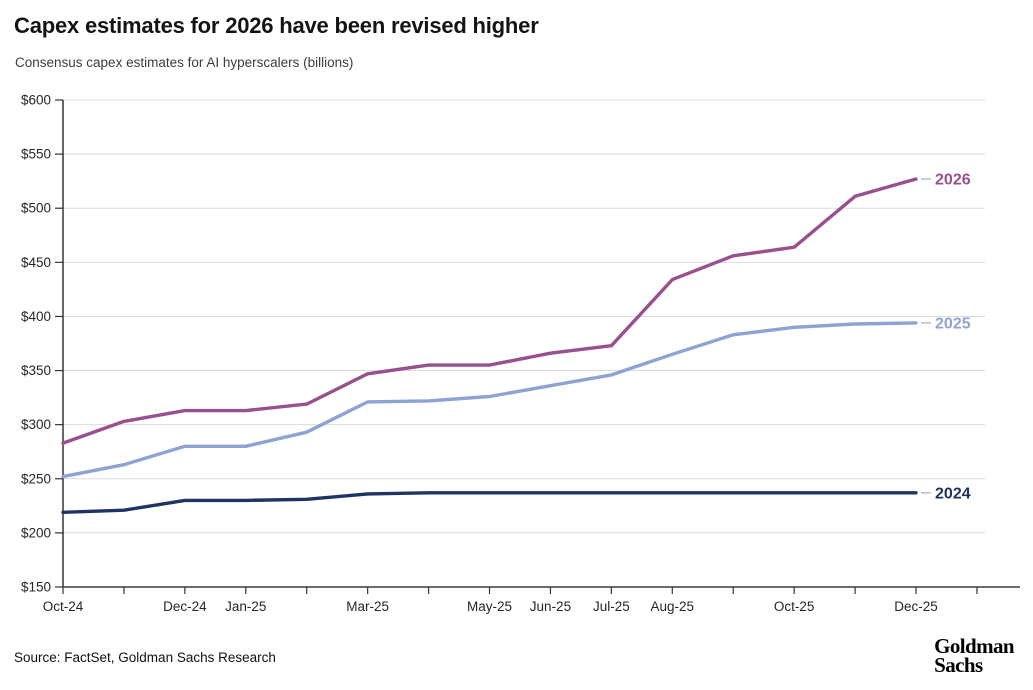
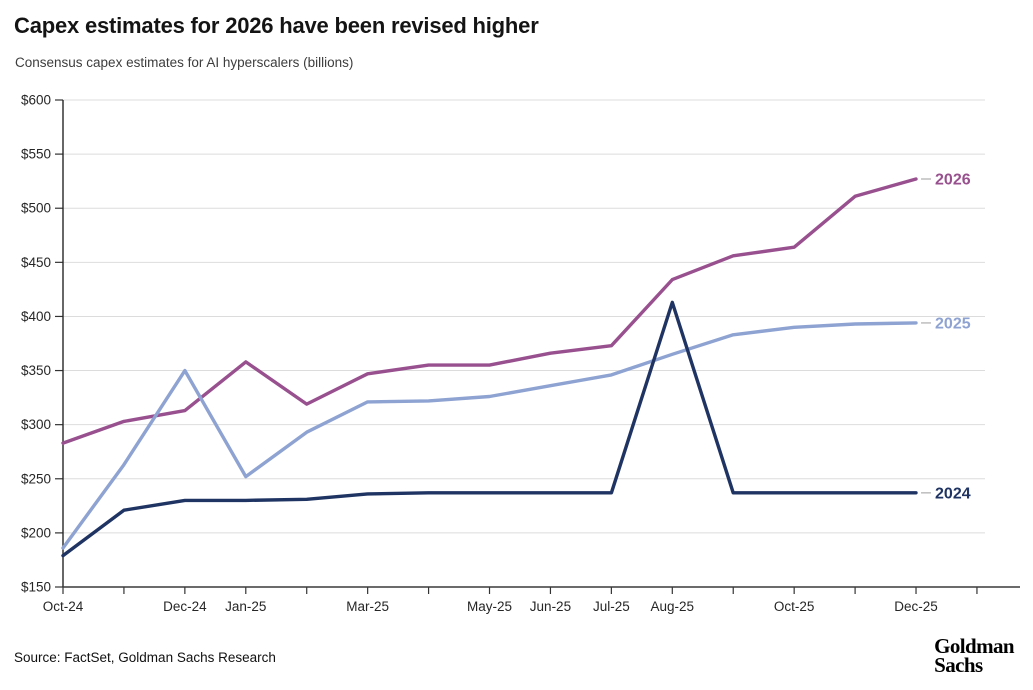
2025/Oct-24: $252 -> $186
2024/Oct-24: $219 -> $179
2025/Dec-24: $280 -> $350
2026/Jan-25: $313 -> $358
2025/Jan-25: $280 -> $252
2024/Aug-25: $237 -> $413
